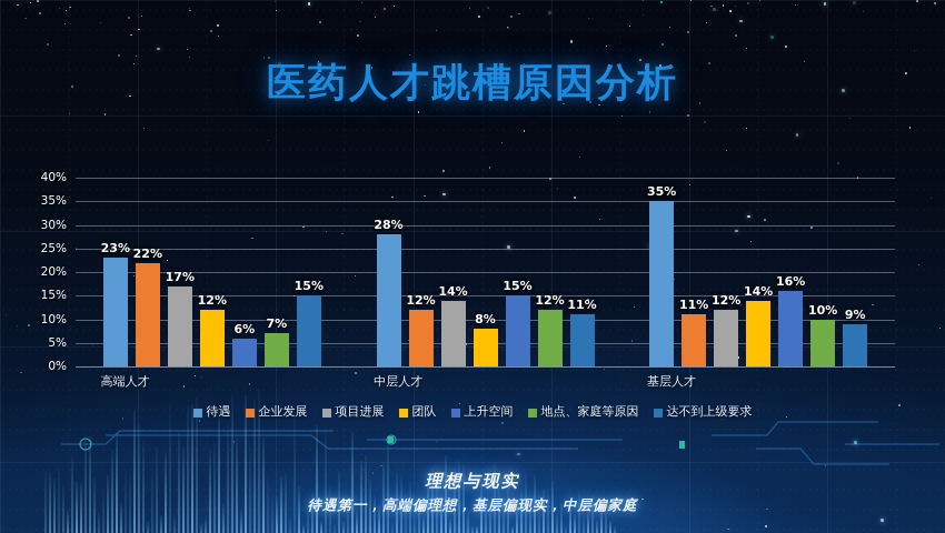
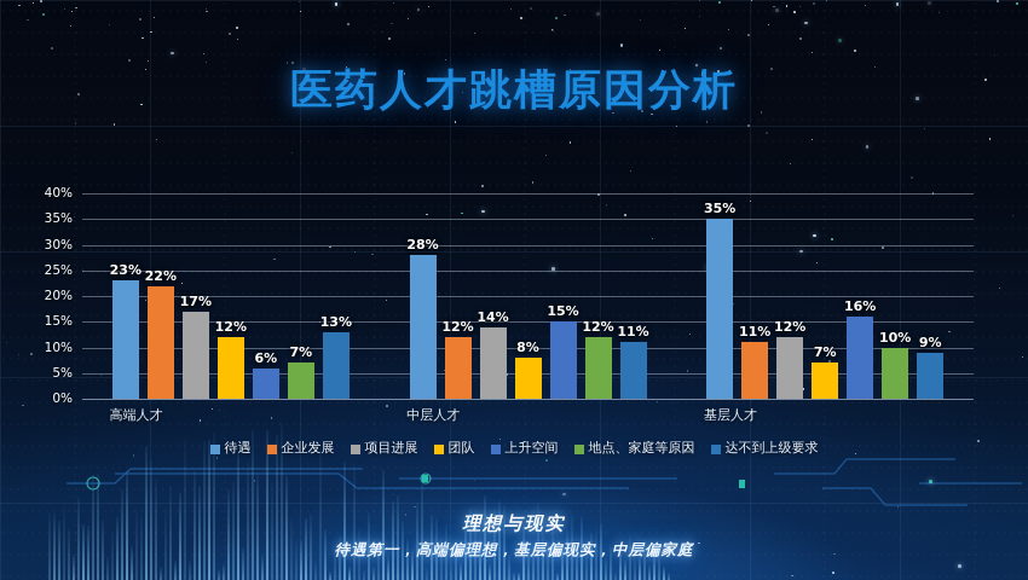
达不到上级要求/高端人才: 15% -> 13%
团队/基层人才: 14% -> 7%
